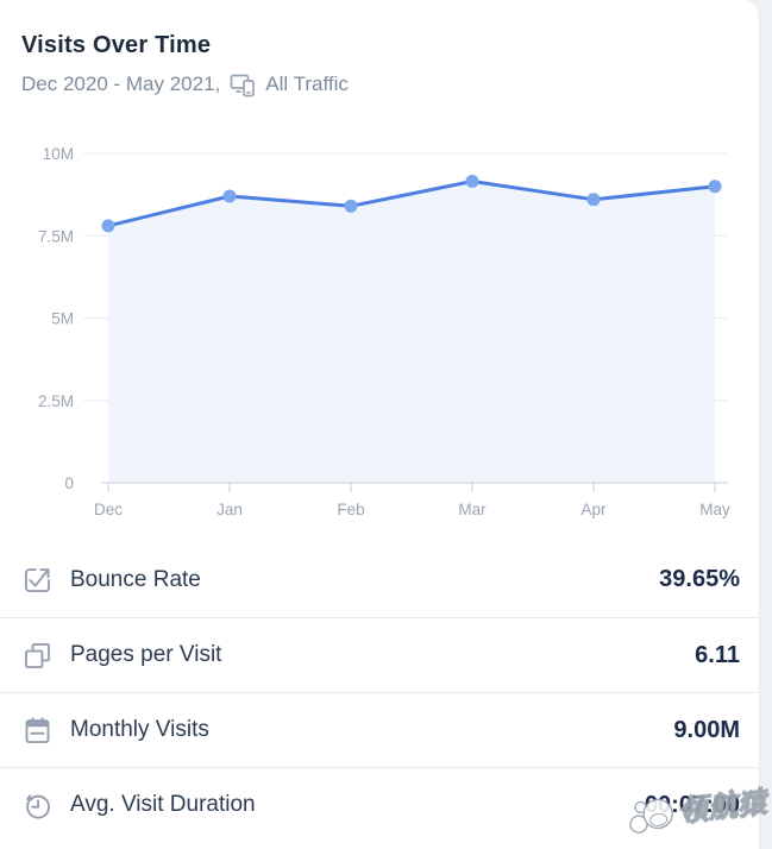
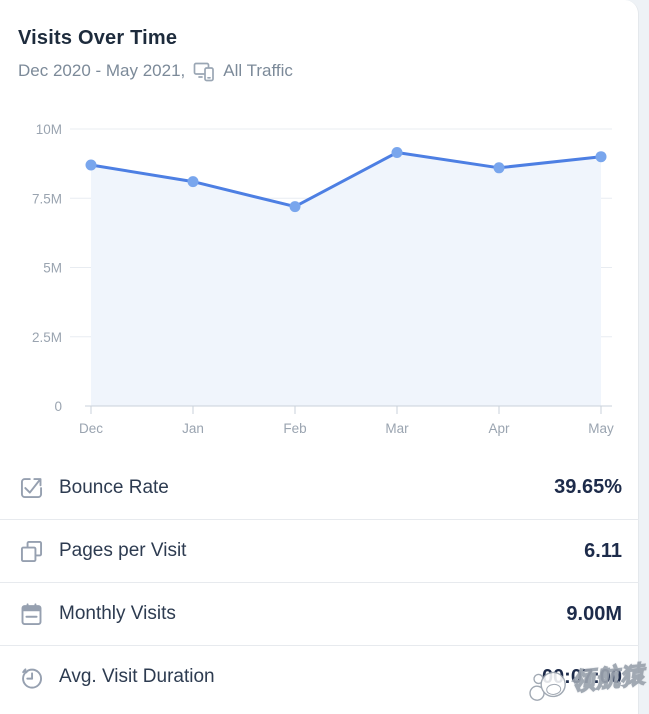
Dec: 7.8M -> 8.7M
Jan: 8.7M -> 8.1M
Feb: 8.4M -> 7.2M
